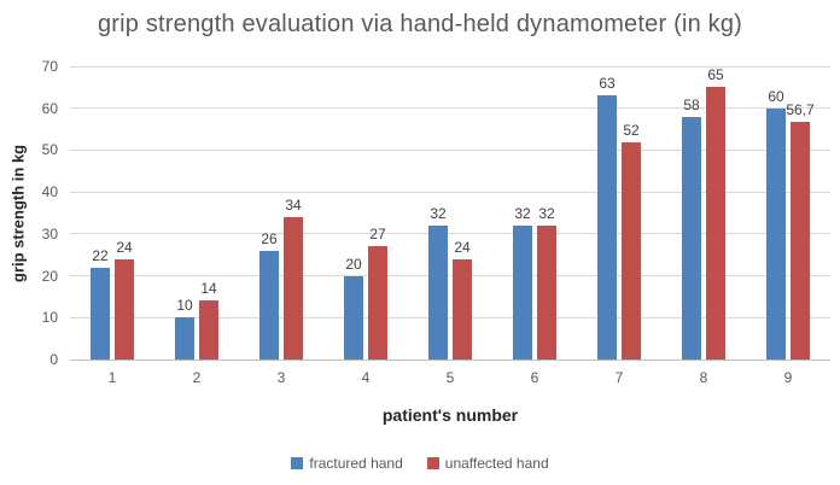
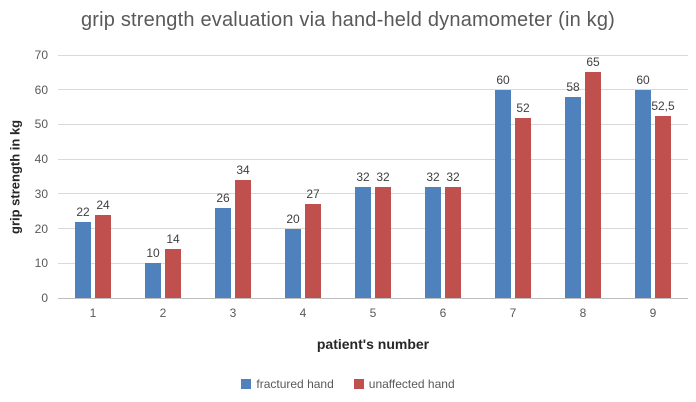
unaffected hand/5: 24 -> 32
fractured hand/7: 63 -> 60
unaffected hand/9: 56,7 -> 52,5
